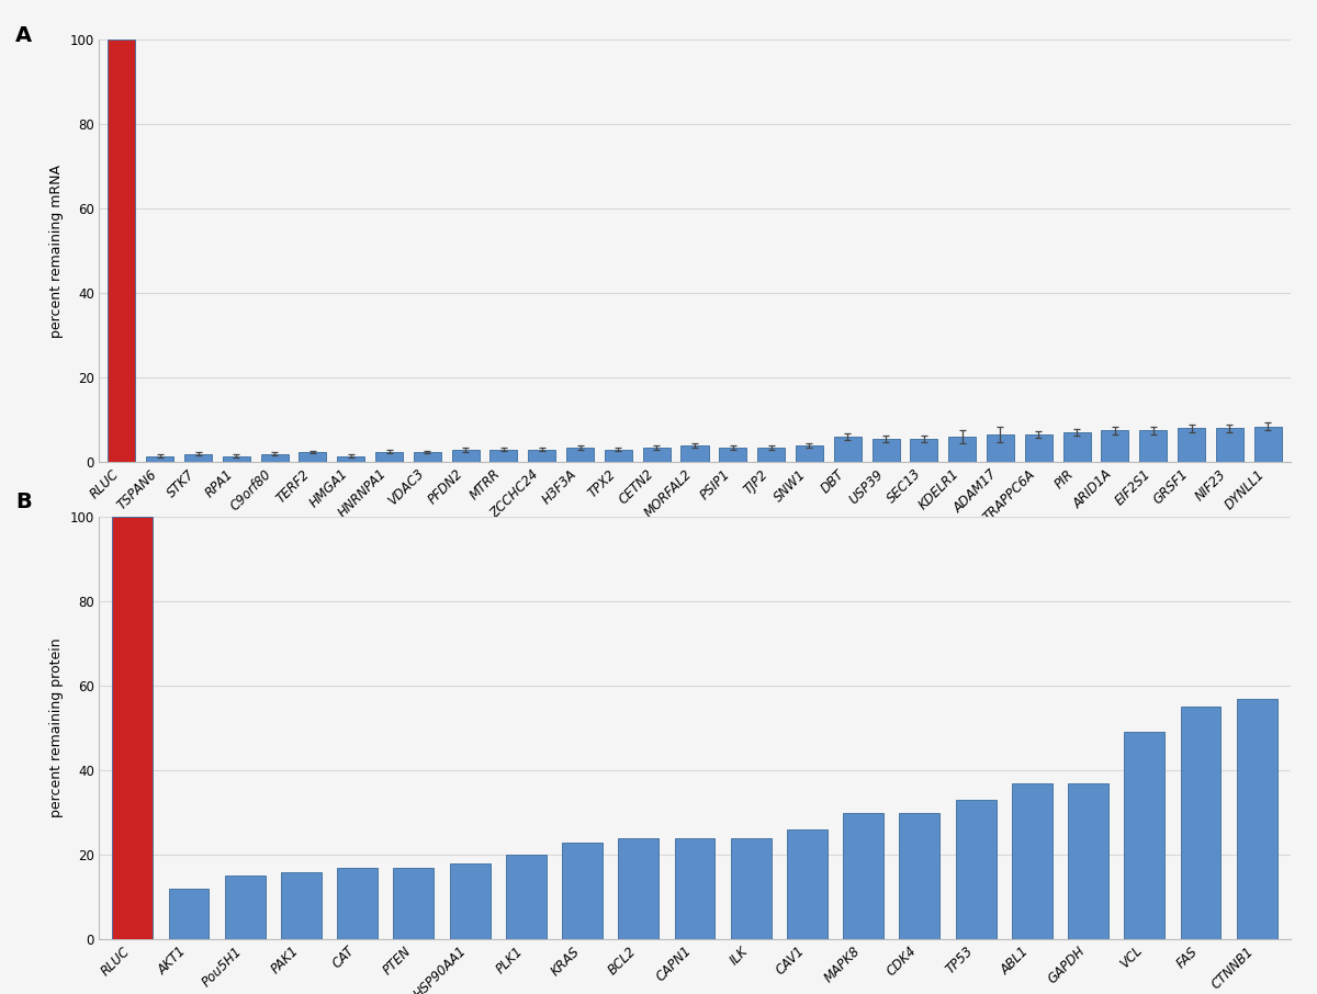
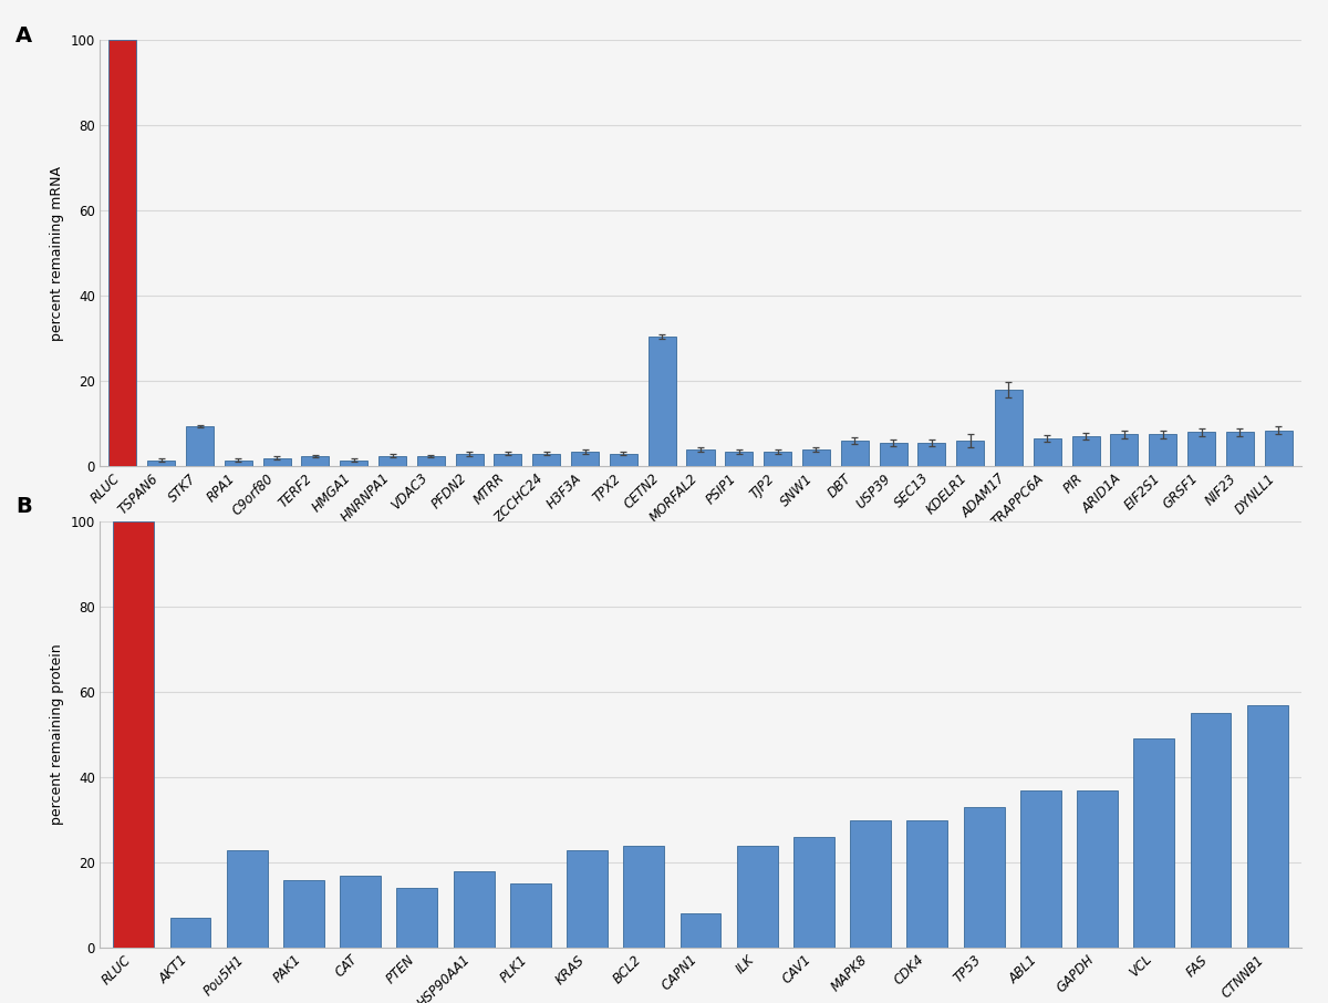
STK7: 2.0 -> 9.5
CETN2: 3.5 -> 30.5
ADAM17: 6.5 -> 18.0
AKT1: 12 -> 7
Pou5H1: 15 -> 23
PTEN: 17 -> 14
PLK1: 20 -> 15
CAPN1: 24 -> 8
